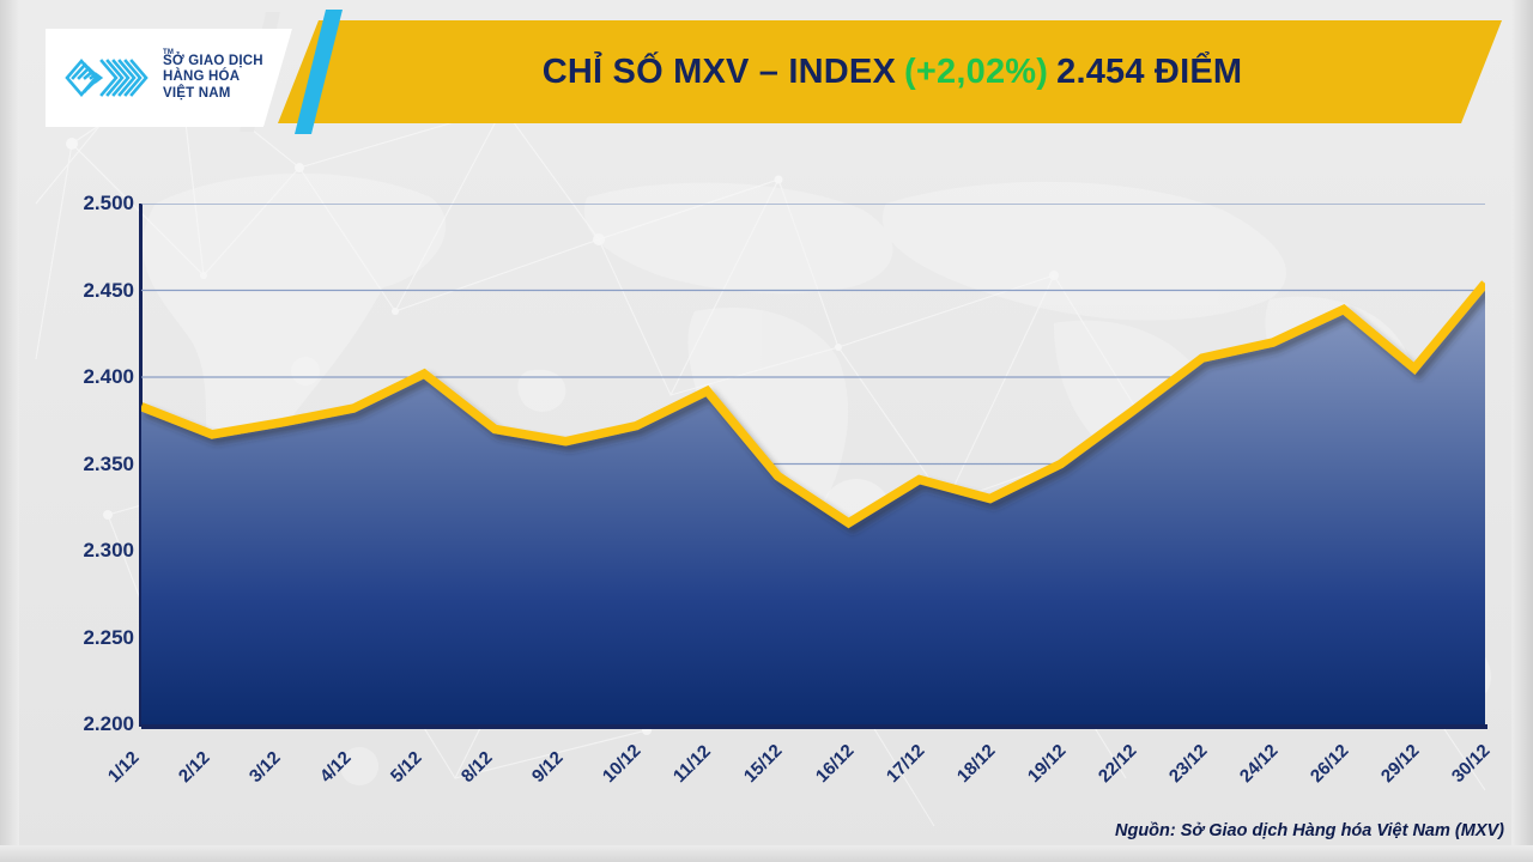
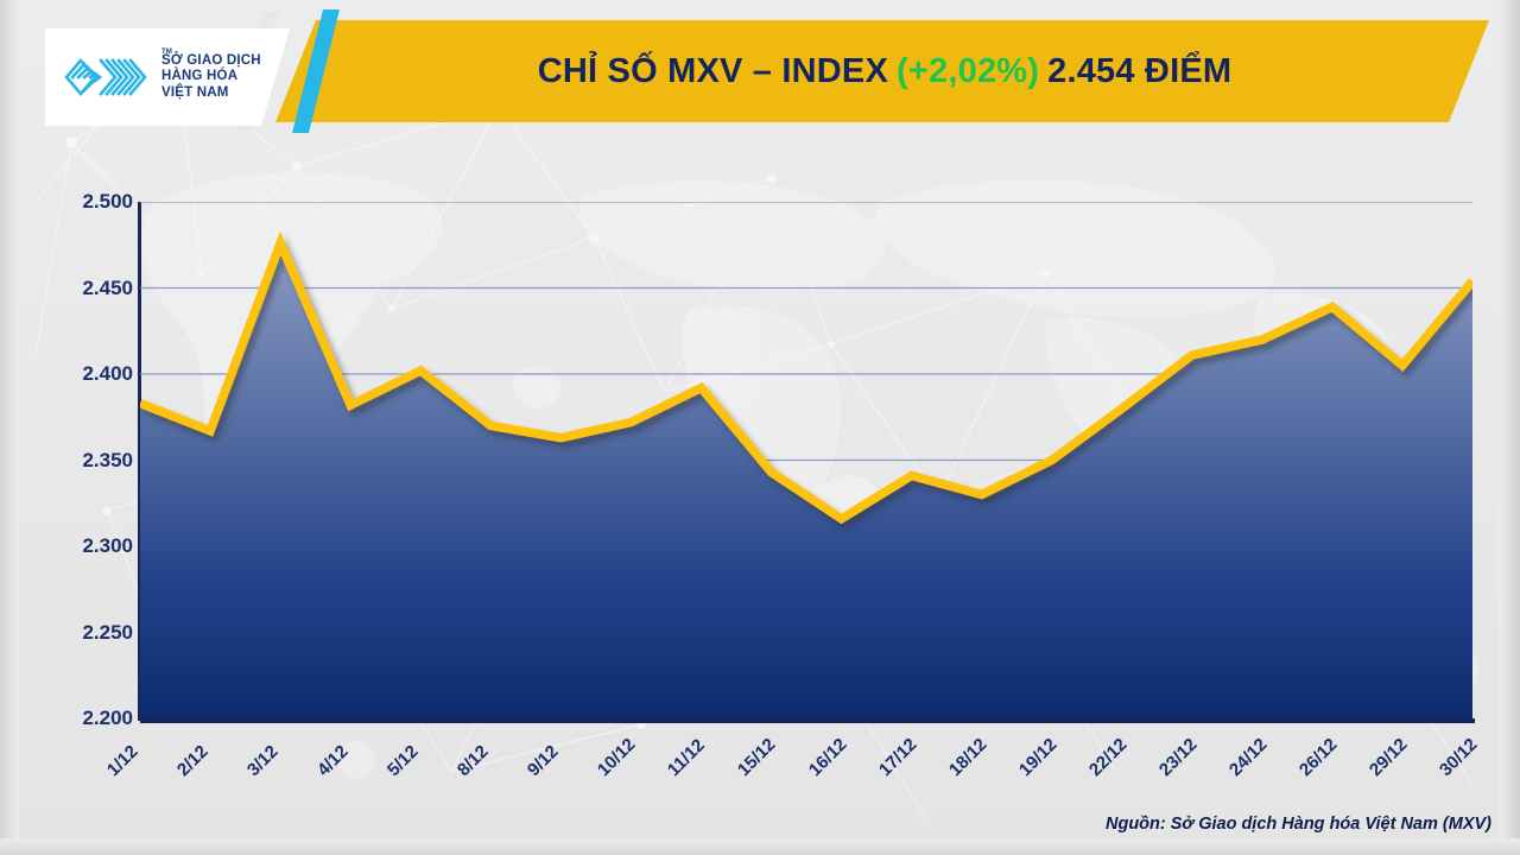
3/12: 2374 -> 2476
